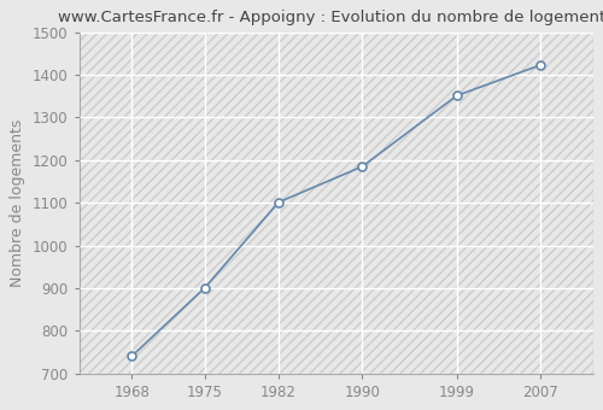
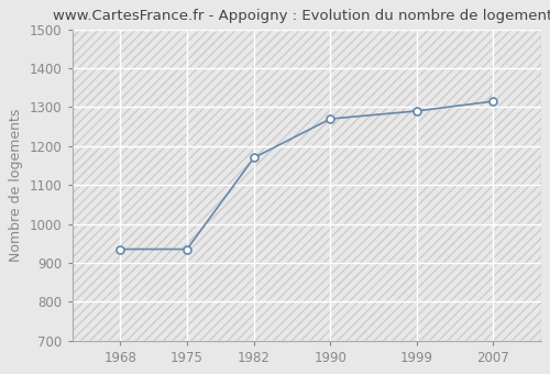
1968: 740 -> 935
1975: 901 -> 935
1982: 1101 -> 1170
1990: 1185 -> 1270
1999: 1351 -> 1290
2007: 1423 -> 1315
